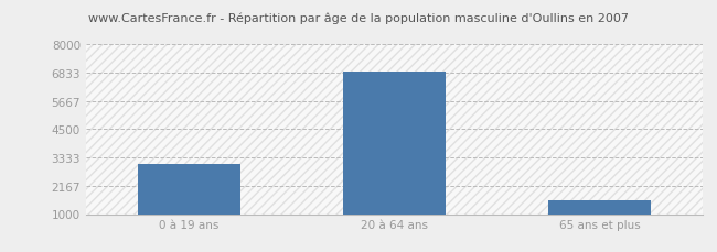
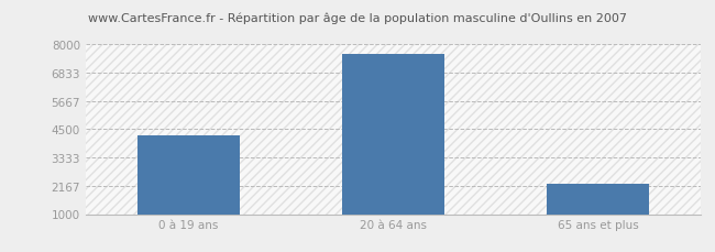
0 à 19 ans: 3050 -> 4250
20 à 64 ans: 6900 -> 7600
65 ans et plus: 1550 -> 2250
